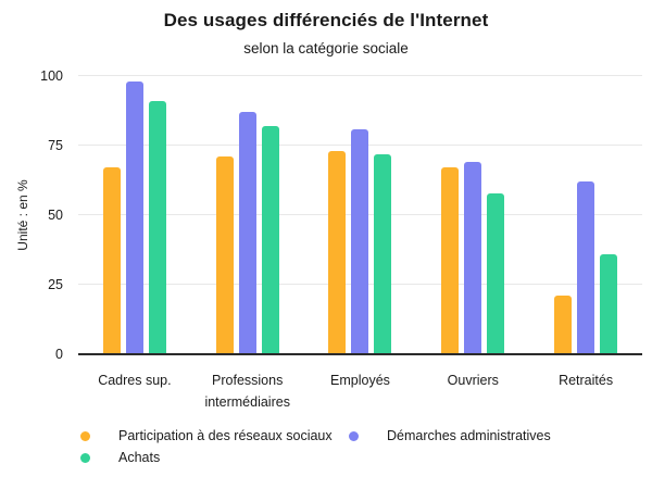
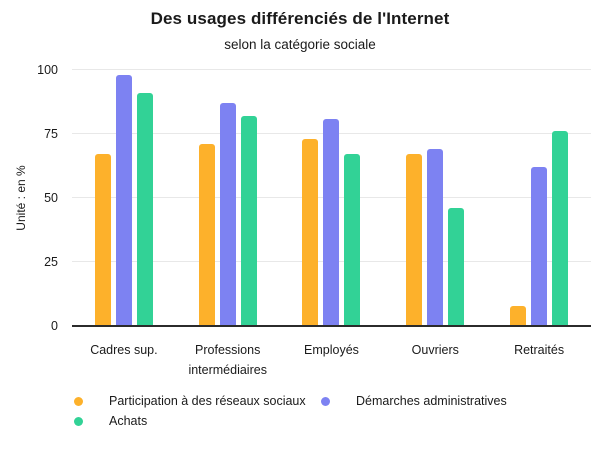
Achats/Employés: 72 -> 67
Achats/Ouvriers: 58 -> 46
Participation à des réseaux sociaux/Retraités: 21 -> 8
Achats/Retraités: 36 -> 76
